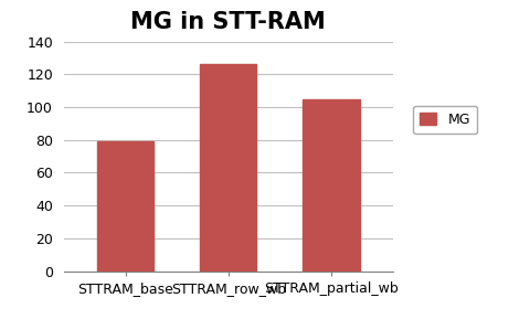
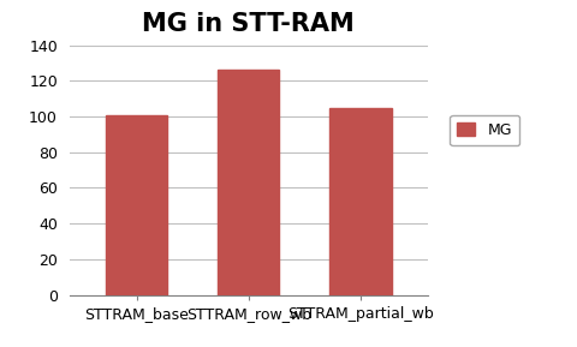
STTRAM_base: 79 -> 101
